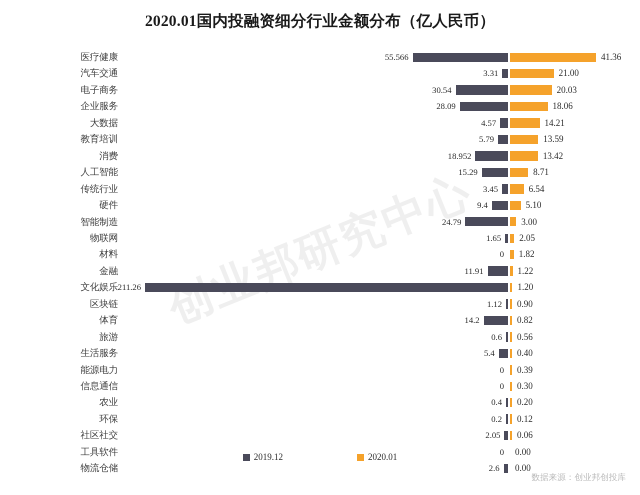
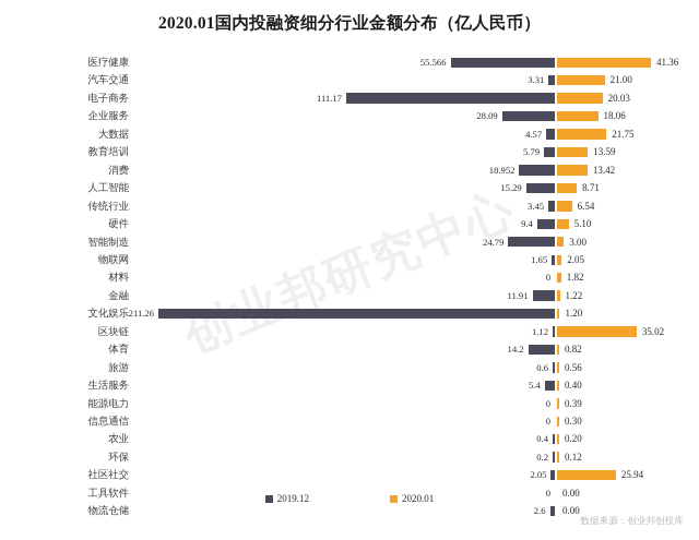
2019.12/电子商务: 30.54 -> 111.17
2020.01/大数据: 14.21 -> 21.75
2020.01/区块链: 0.90 -> 35.02
2020.01/社区社交: 0.06 -> 25.94
